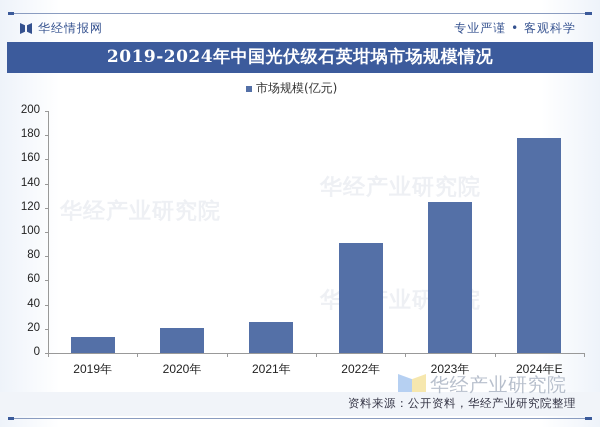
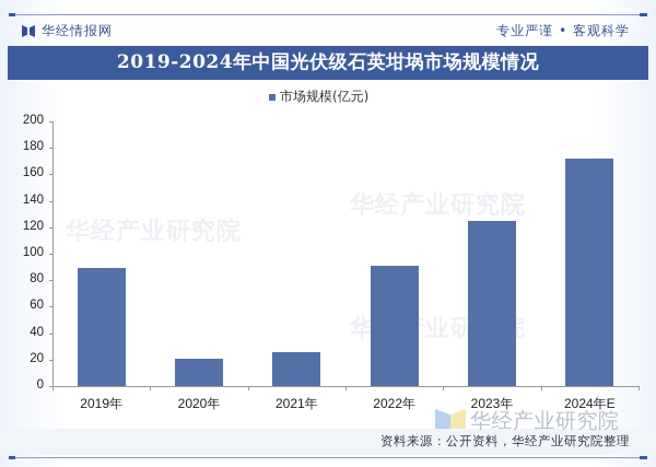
2019年: 13 -> 89
2024年E: 178 -> 172
